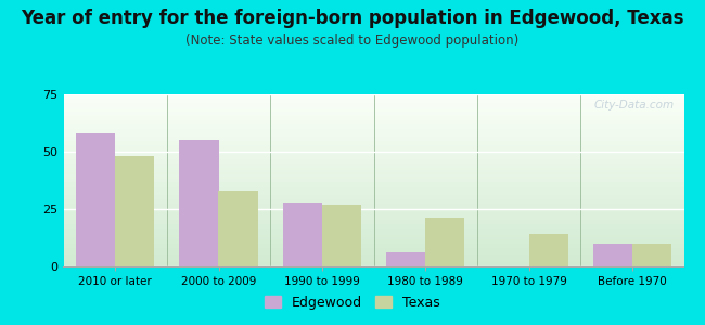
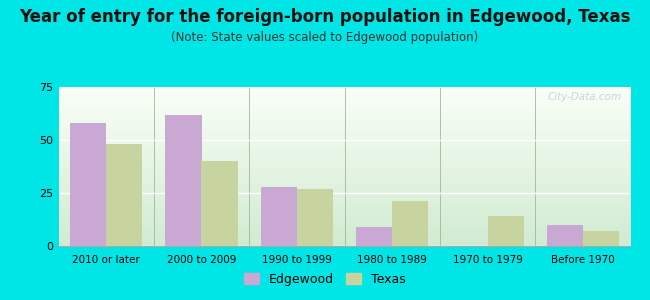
Edgewood/2000 to 2009: 55 -> 62
Texas/2000 to 2009: 33 -> 40
Edgewood/1980 to 1989: 6 -> 9
Texas/Before 1970: 10 -> 7
